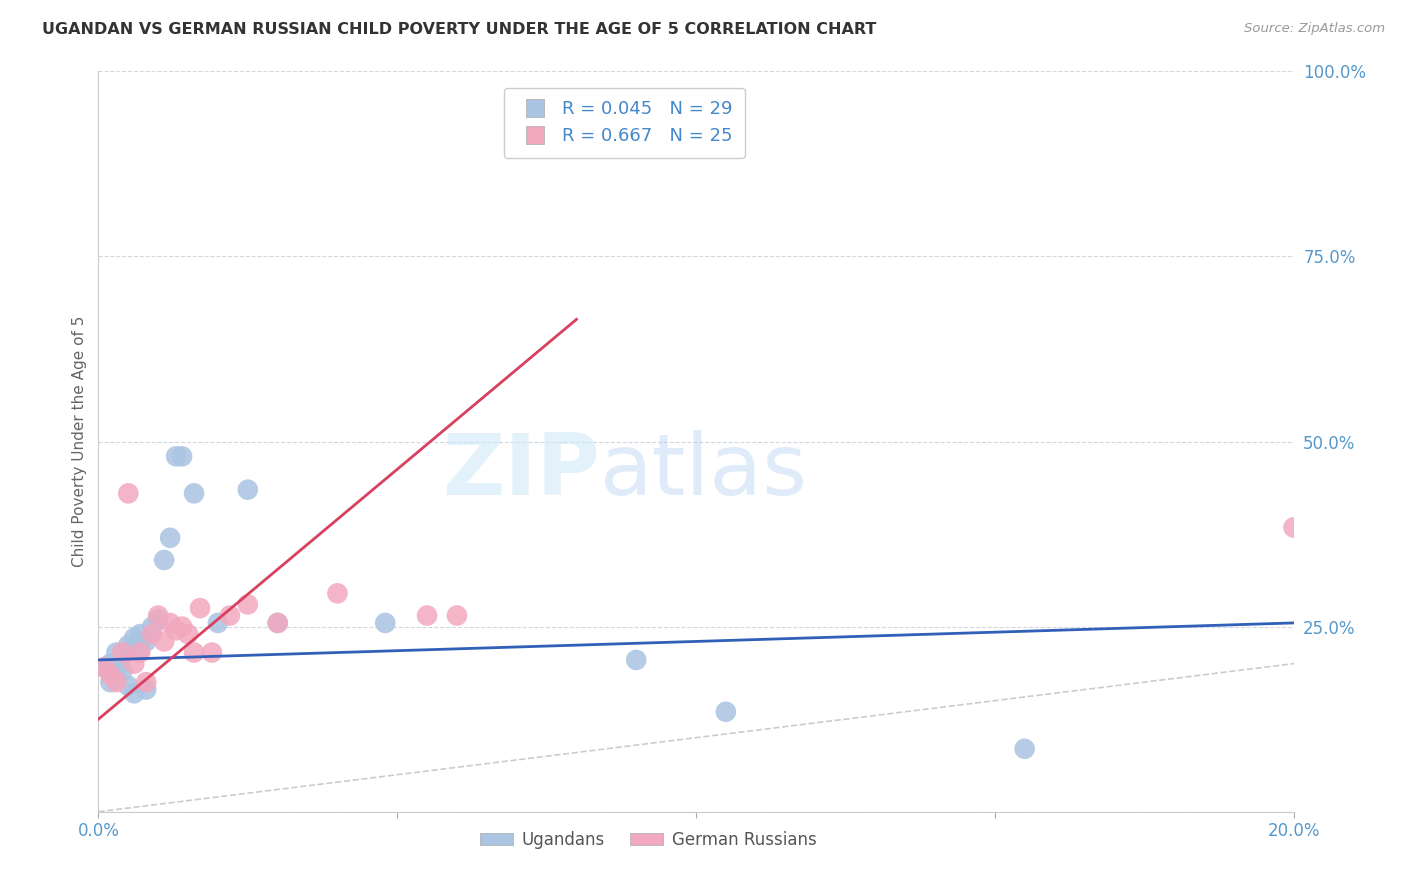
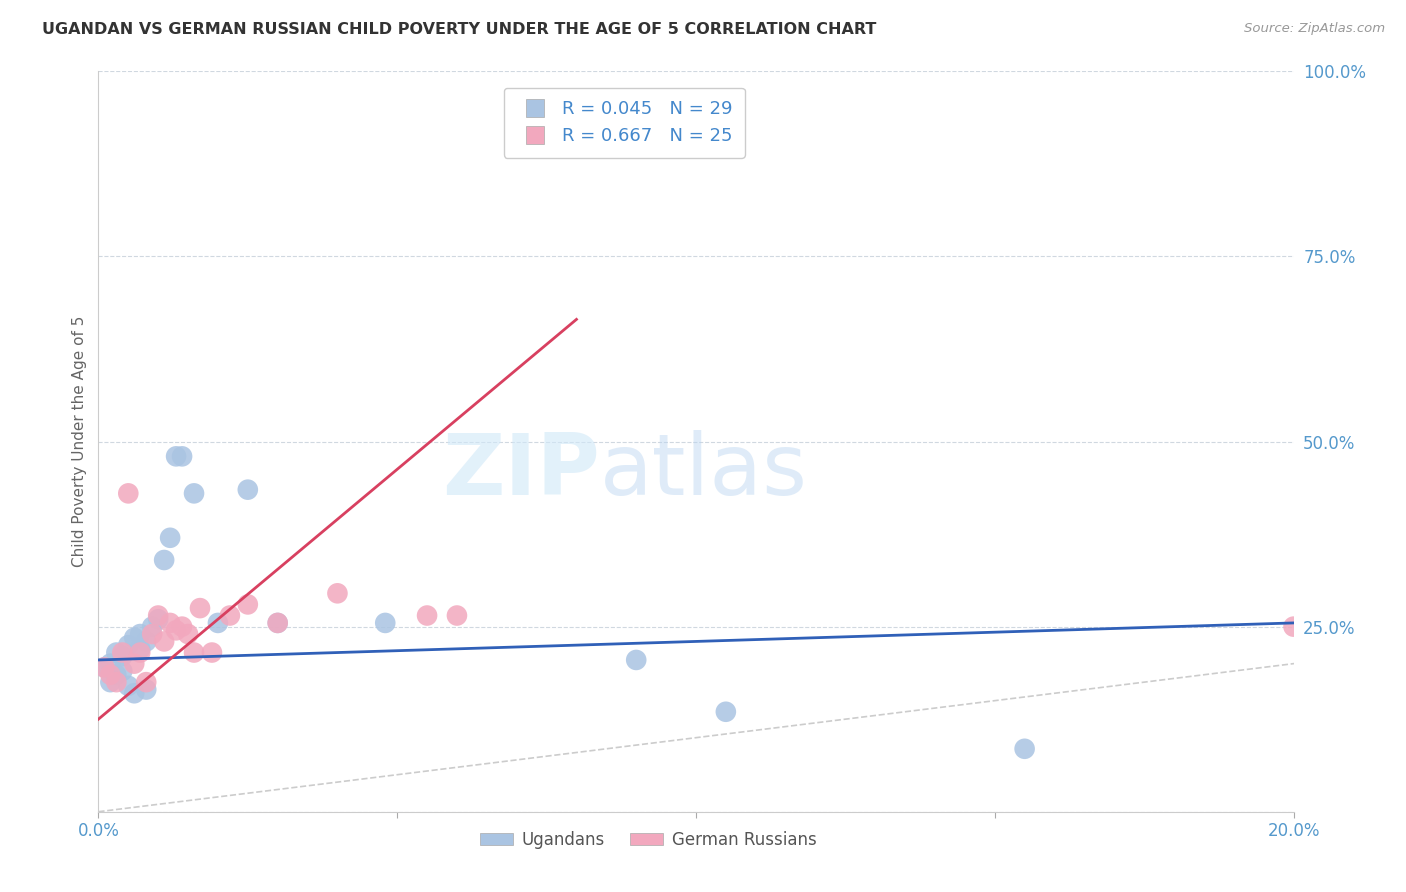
German Russians/20.0%: 38.4% -> 25.0%
